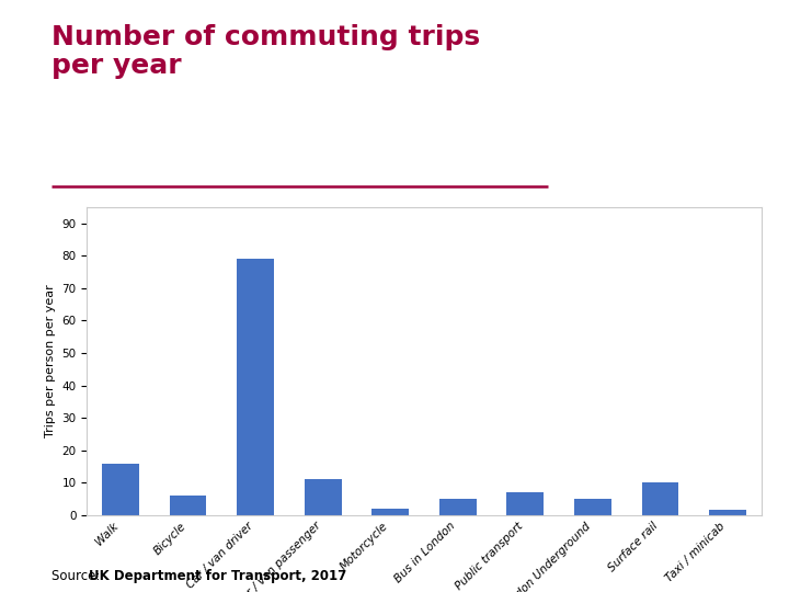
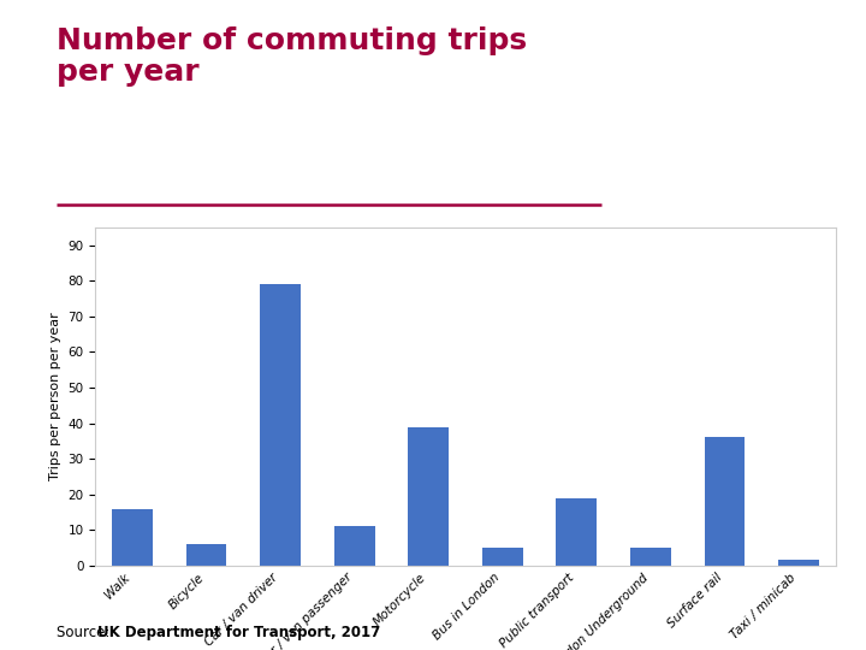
Motorcycle: 2.0 -> 39.0
Public transport: 7.0 -> 19.0
Surface rail: 10.0 -> 36.0
